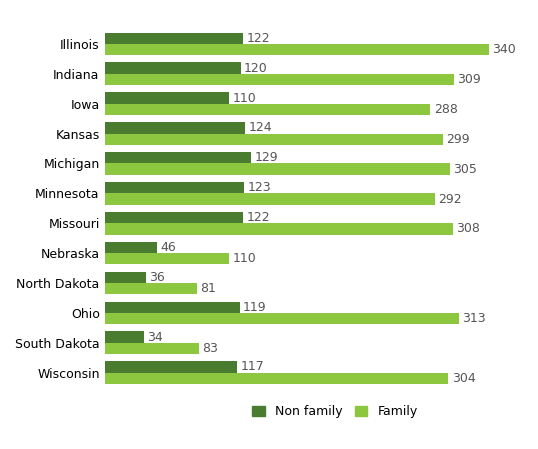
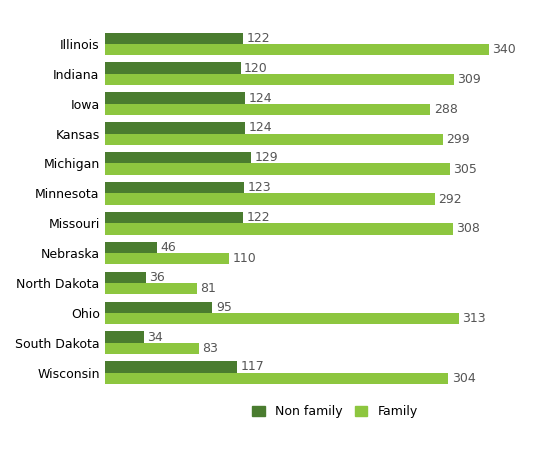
Non family/Iowa: 110 -> 124
Non family/Ohio: 119 -> 95
